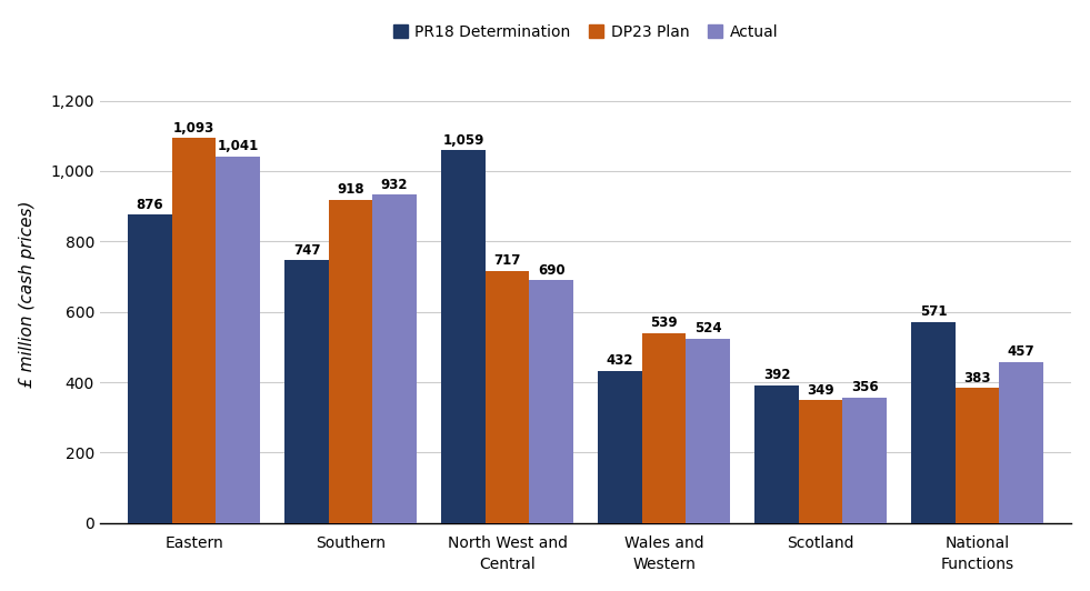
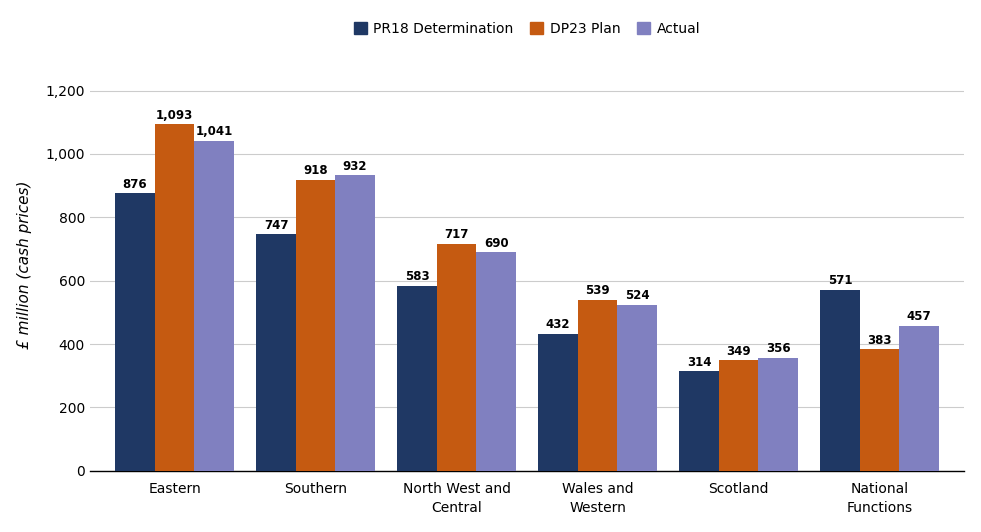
PR18 Determination/North West and Central: 1,059 -> 583
PR18 Determination/Scotland: 392 -> 314
